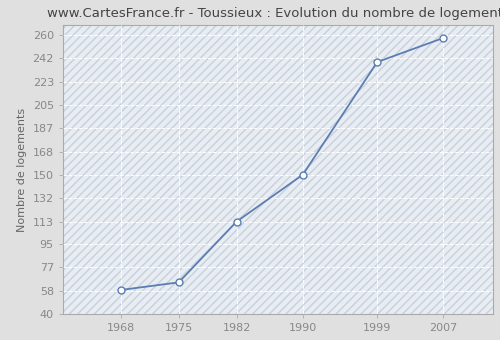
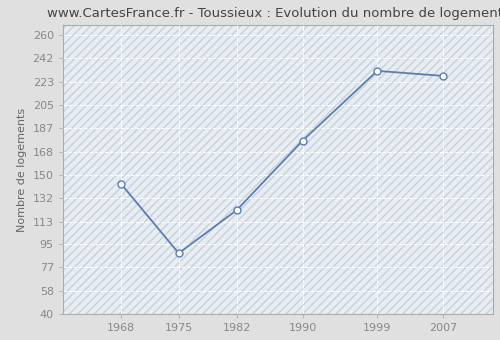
1968: 59 -> 143
1975: 65 -> 88
1982: 113 -> 122
1990: 150 -> 177
1999: 239 -> 232
2007: 258 -> 228
